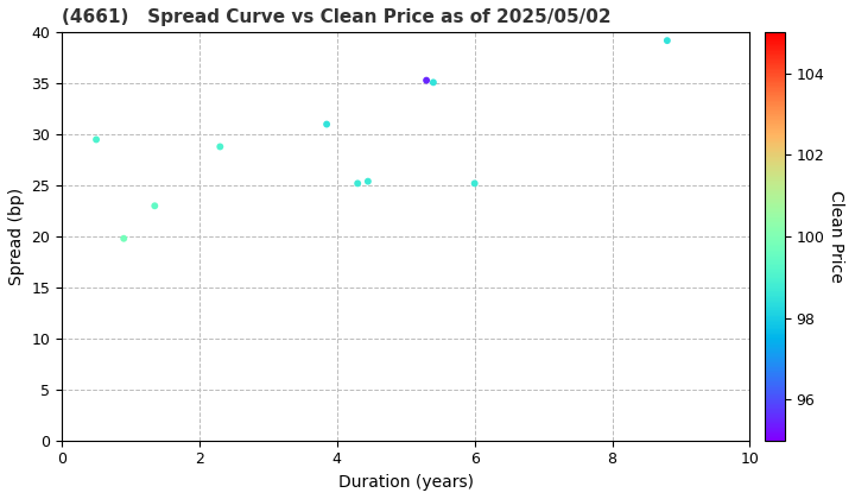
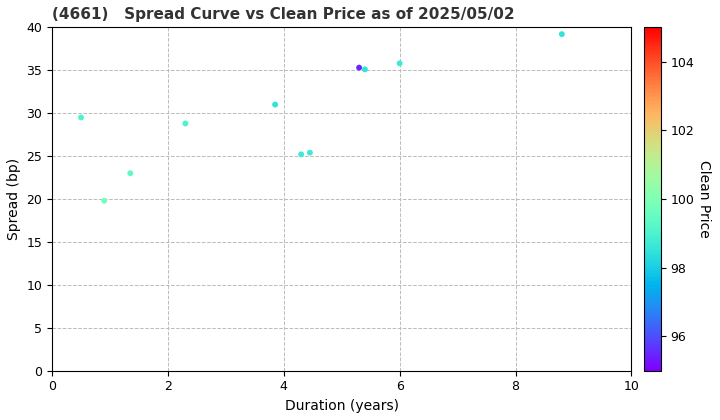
6: 25.2 -> 35.8
